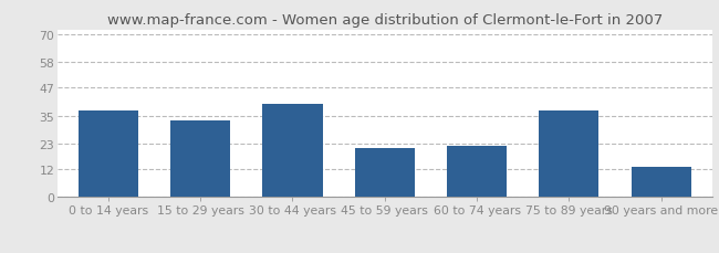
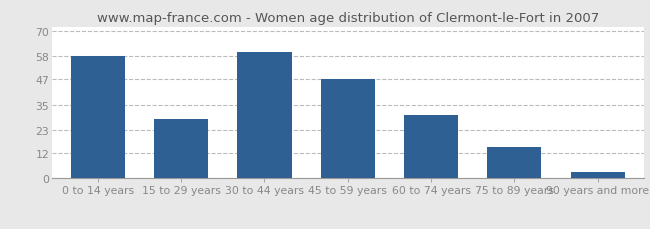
0 to 14 years: 37 -> 58
15 to 29 years: 33 -> 28
30 to 44 years: 40 -> 60
45 to 59 years: 21 -> 47
60 to 74 years: 22 -> 30
75 to 89 years: 37 -> 15
90 years and more: 13 -> 3
